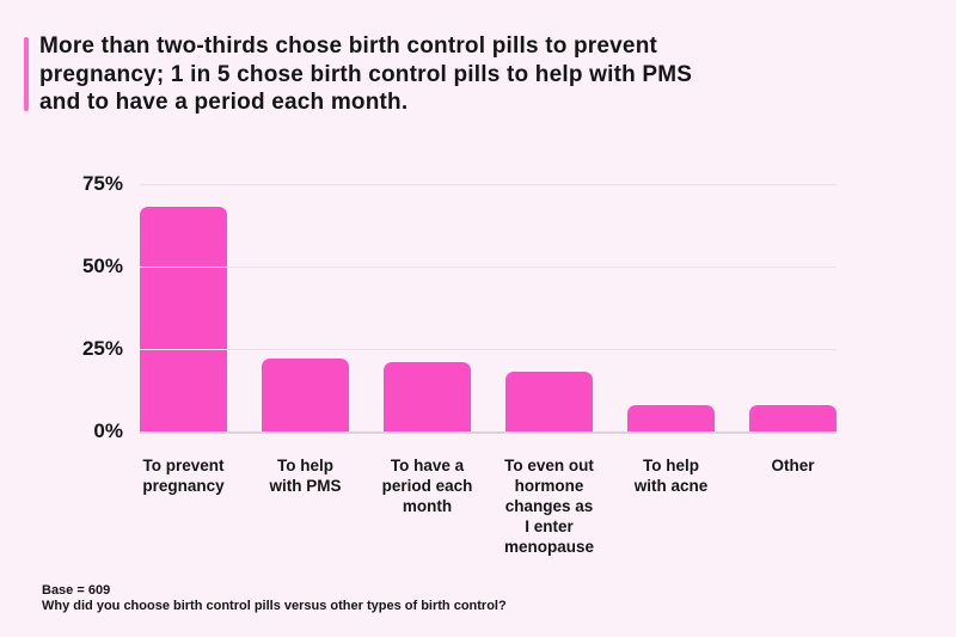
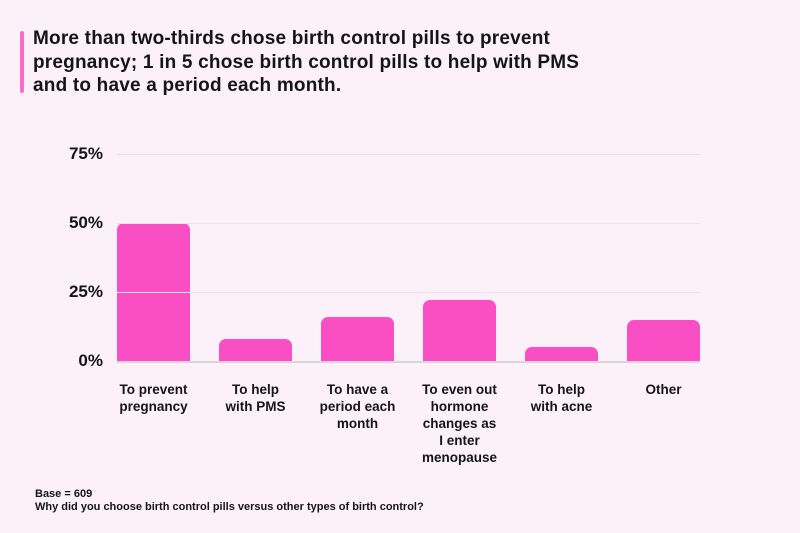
To prevent pregnancy: 68% -> 50%
To help with PMS: 22% -> 8%
To have a period each month: 21% -> 16%
To even out hormone changes as I enter menopause: 18% -> 22%
To help with acne: 8% -> 5%
Other: 8% -> 15%
